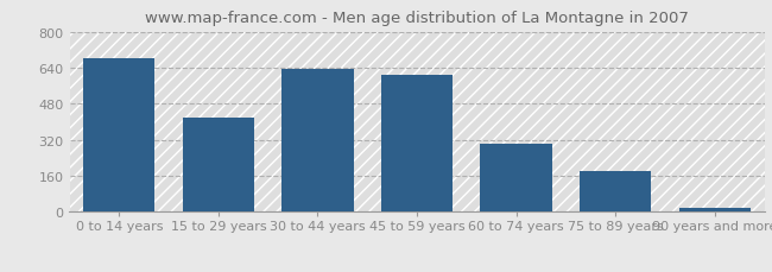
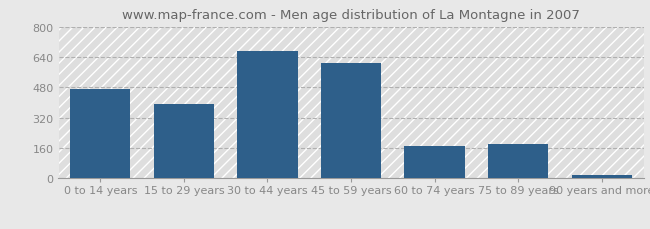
0 to 14 years: 680 -> 470
15 to 29 years: 420 -> 390
30 to 44 years: 640 -> 670
60 to 74 years: 300 -> 170
